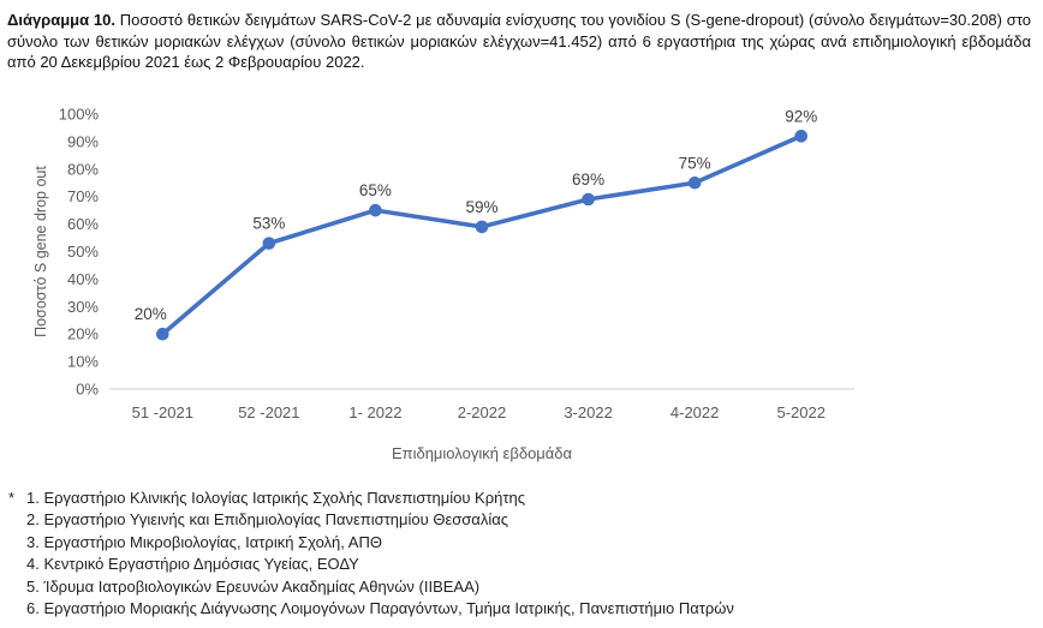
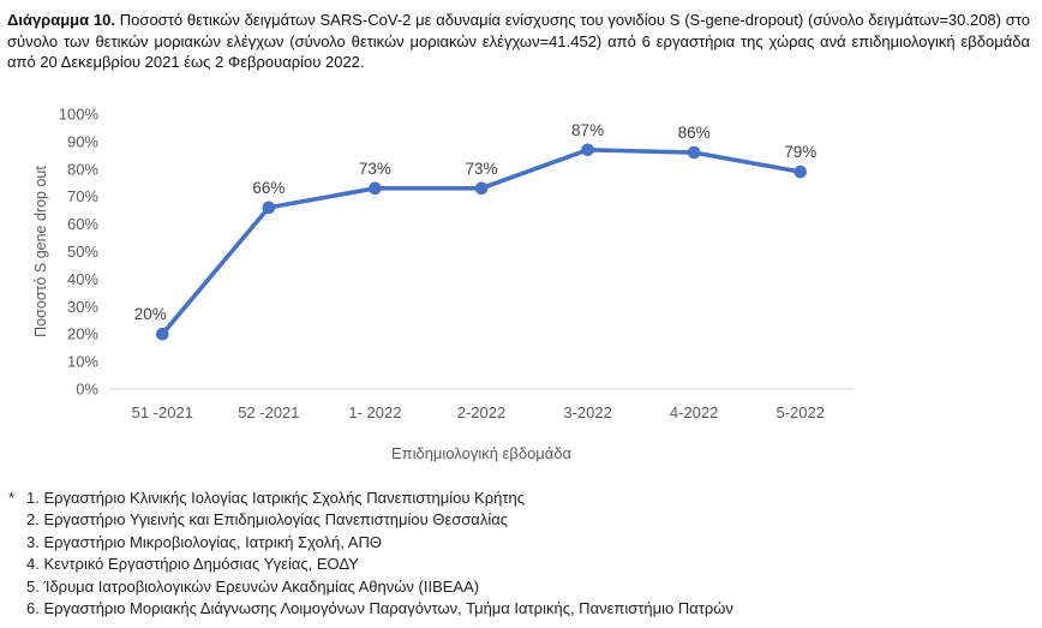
52 -2021: 53% -> 66%
1- 2022: 65% -> 73%
2-2022: 59% -> 73%
3-2022: 69% -> 87%
4-2022: 75% -> 86%
5-2022: 92% -> 79%
